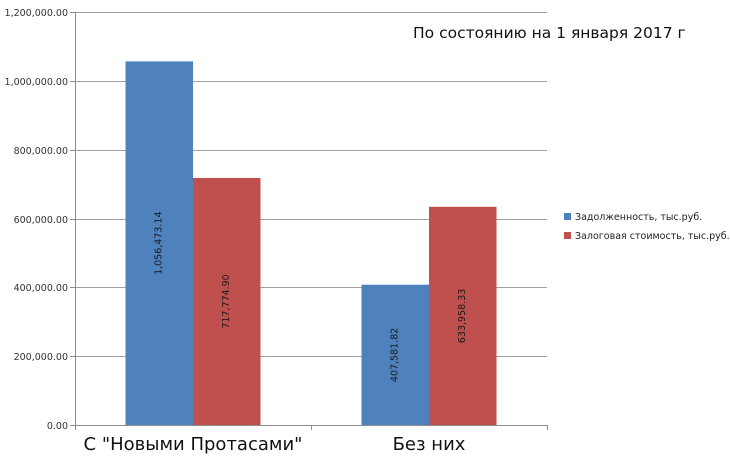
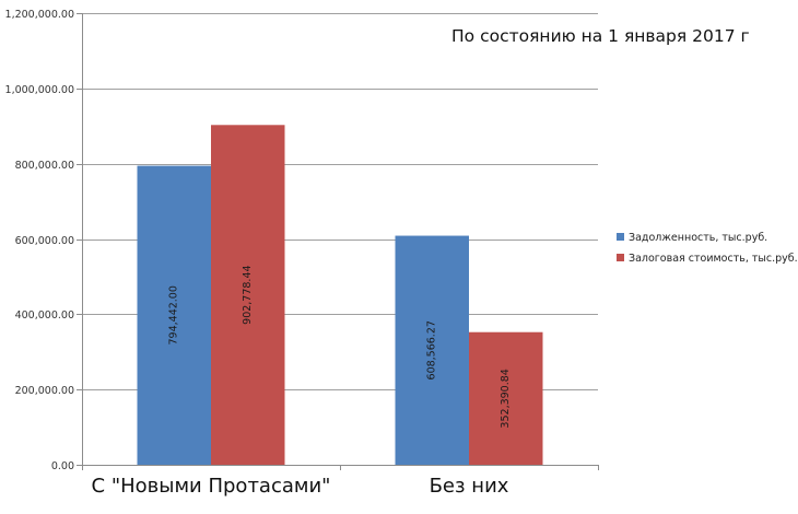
Задолженность, тыс.руб./С "Новыми Протасами": 1,056,473.14 -> 794,442.00
Залоговая стоимость, тыс.руб./С "Новыми Протасами": 717,774.90 -> 902,778.44
Задолженность, тыс.руб./Без них: 407,581.82 -> 608,566.27
Залоговая стоимость, тыс.руб./Без них: 633,958.33 -> 352,390.84
